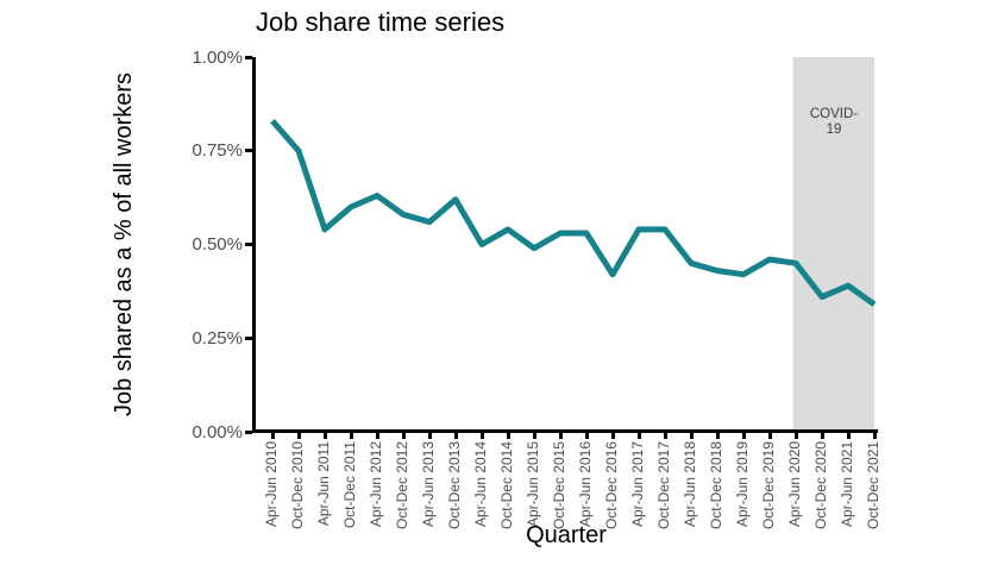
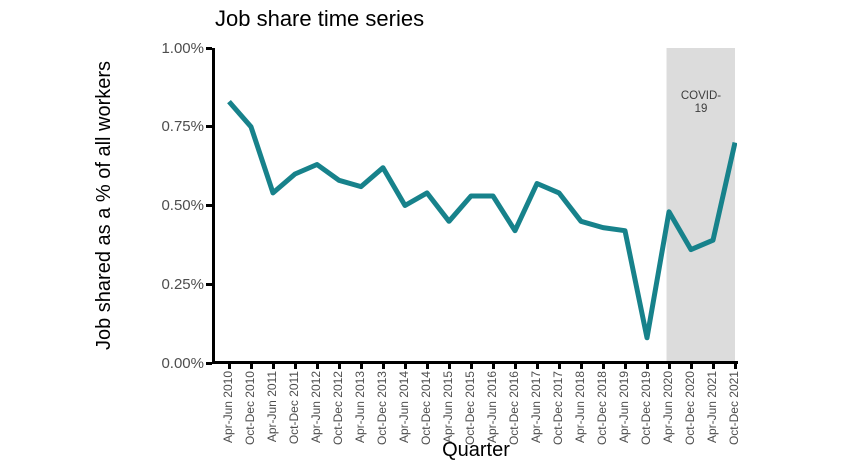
Apr-Jun 2015: 0.49% -> 0.45%
Apr-Jun 2017: 0.54% -> 0.57%
Oct-Dec 2019: 0.46% -> 0.08%
Apr-Jun 2020: 0.45% -> 0.48%
Oct-Dec 2021: 0.34% -> 0.70%
